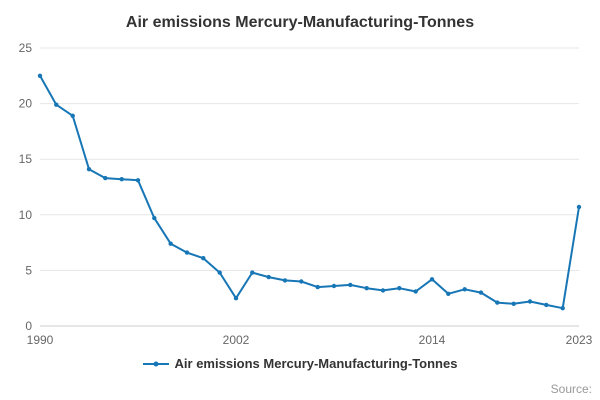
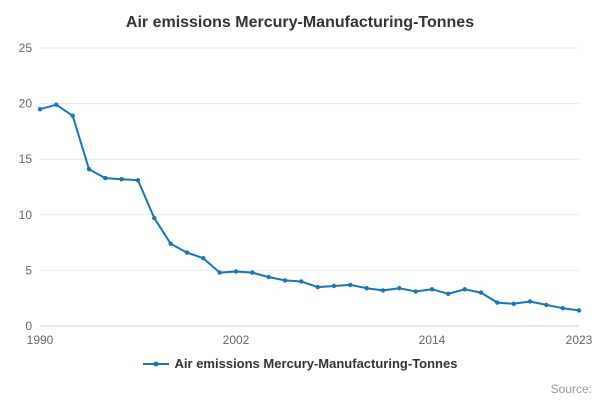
1990: 22.5 -> 19.5
2002: 2.5 -> 4.9
2014: 4.2 -> 3.3
2023: 10.7 -> 1.4
